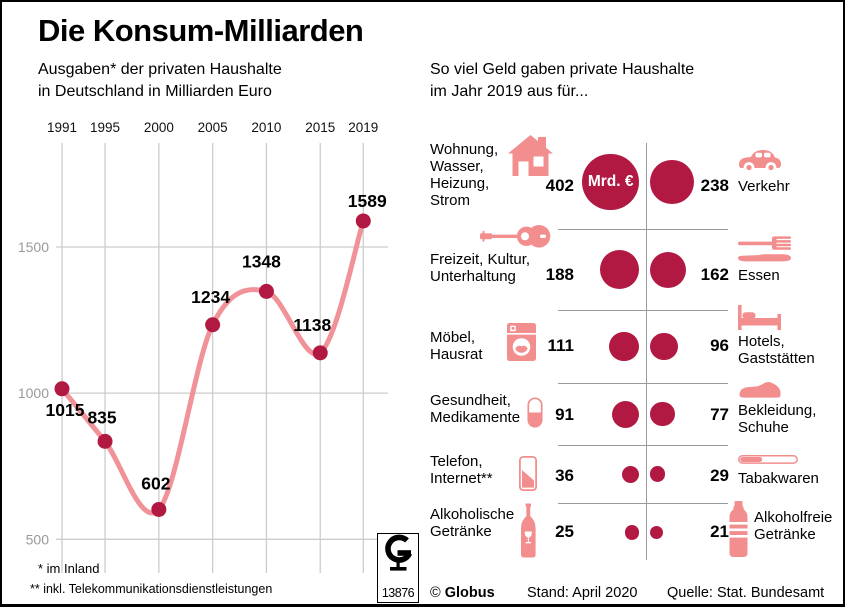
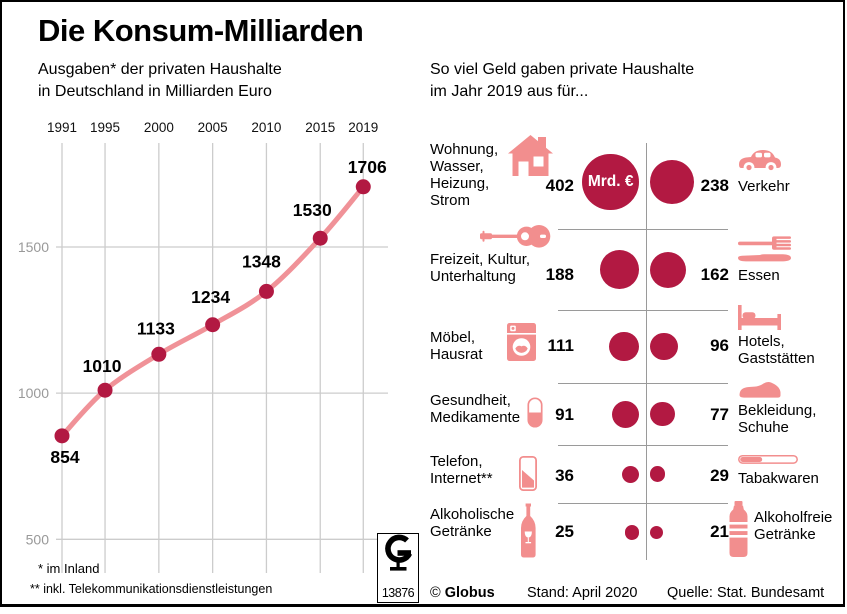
1991: 1015 -> 854
1995: 835 -> 1010
2000: 602 -> 1133
2015: 1138 -> 1530
2019: 1589 -> 1706
